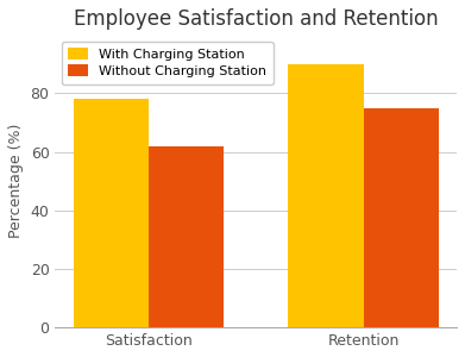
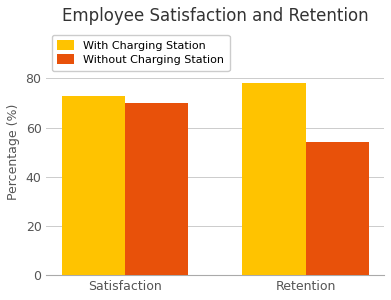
With Charging Station/Satisfaction: 78 -> 73
Without Charging Station/Satisfaction: 62 -> 70
With Charging Station/Retention: 90 -> 78
Without Charging Station/Retention: 75 -> 54
